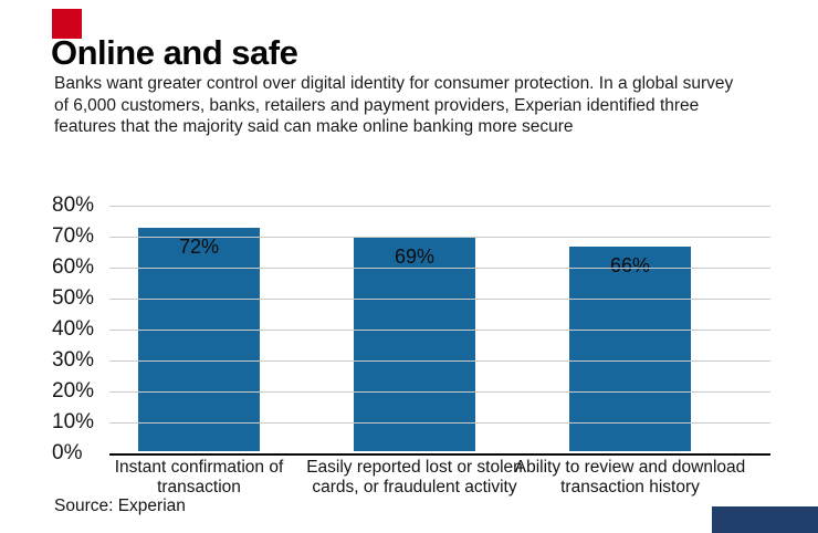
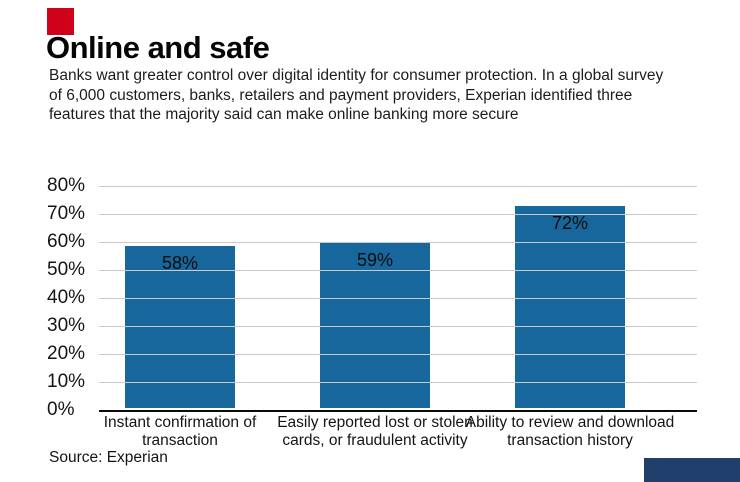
Instant confirmation of transaction: 72% -> 58%
Easily reported lost or stolen cards, or fraudulent activity: 69% -> 59%
Ability to review and download transaction history: 66% -> 72%
